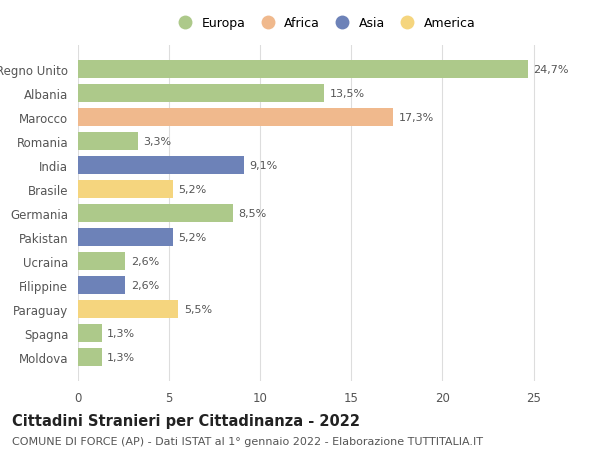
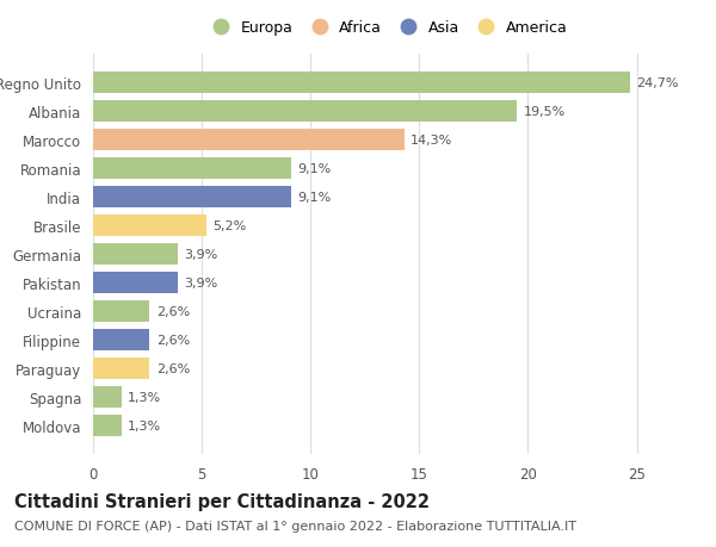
Albania: 13,5% -> 19,5%
Marocco: 17,3% -> 14,3%
Romania: 3,3% -> 9,1%
Germania: 8,5% -> 3,9%
Pakistan: 5,2% -> 3,9%
Paraguay: 5,5% -> 2,6%
